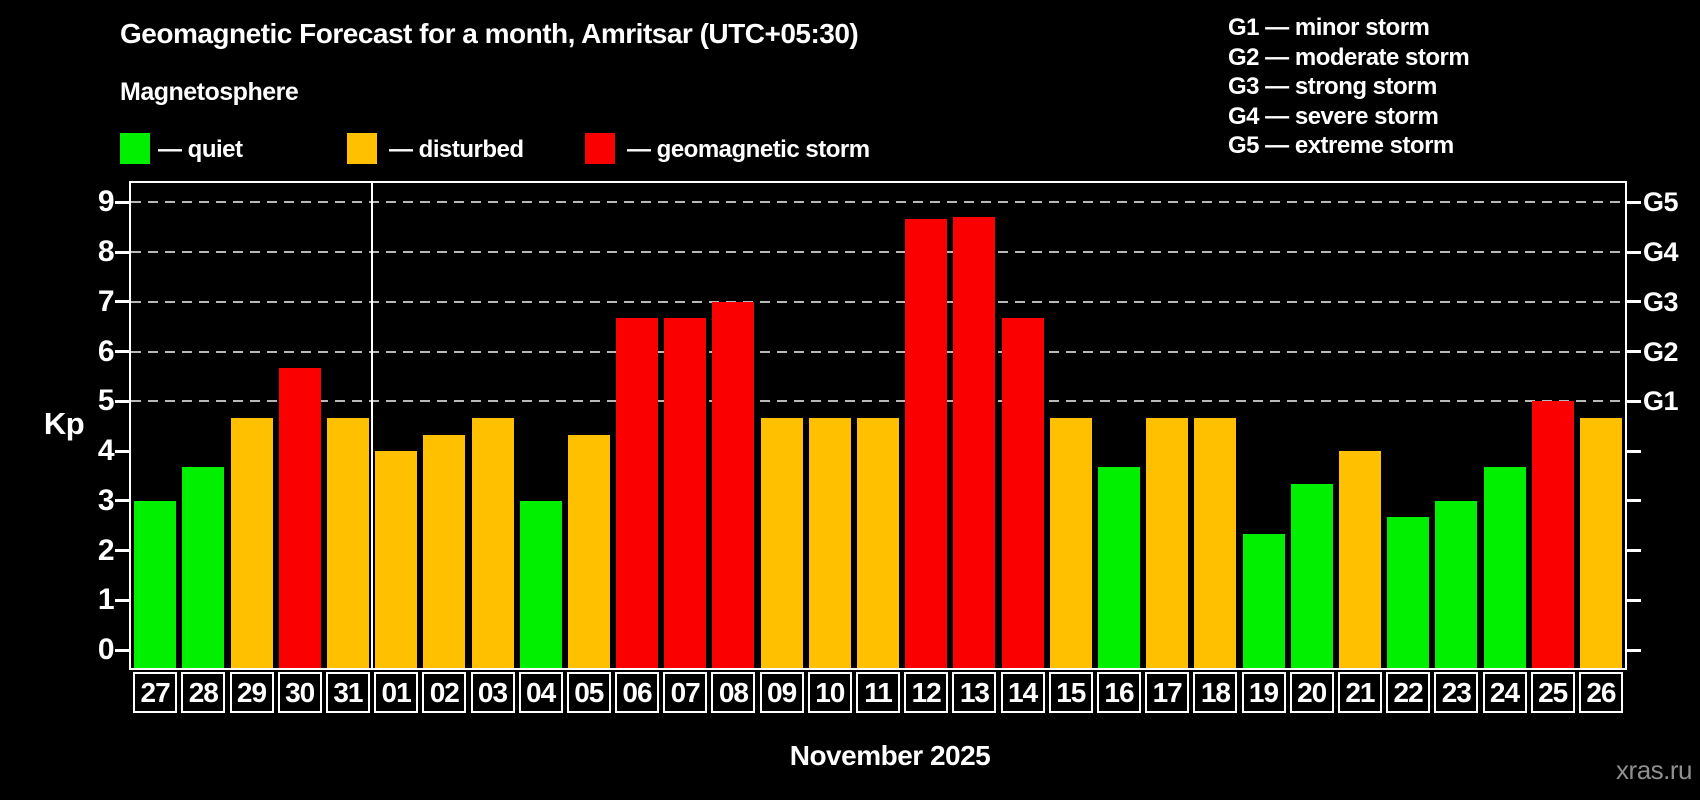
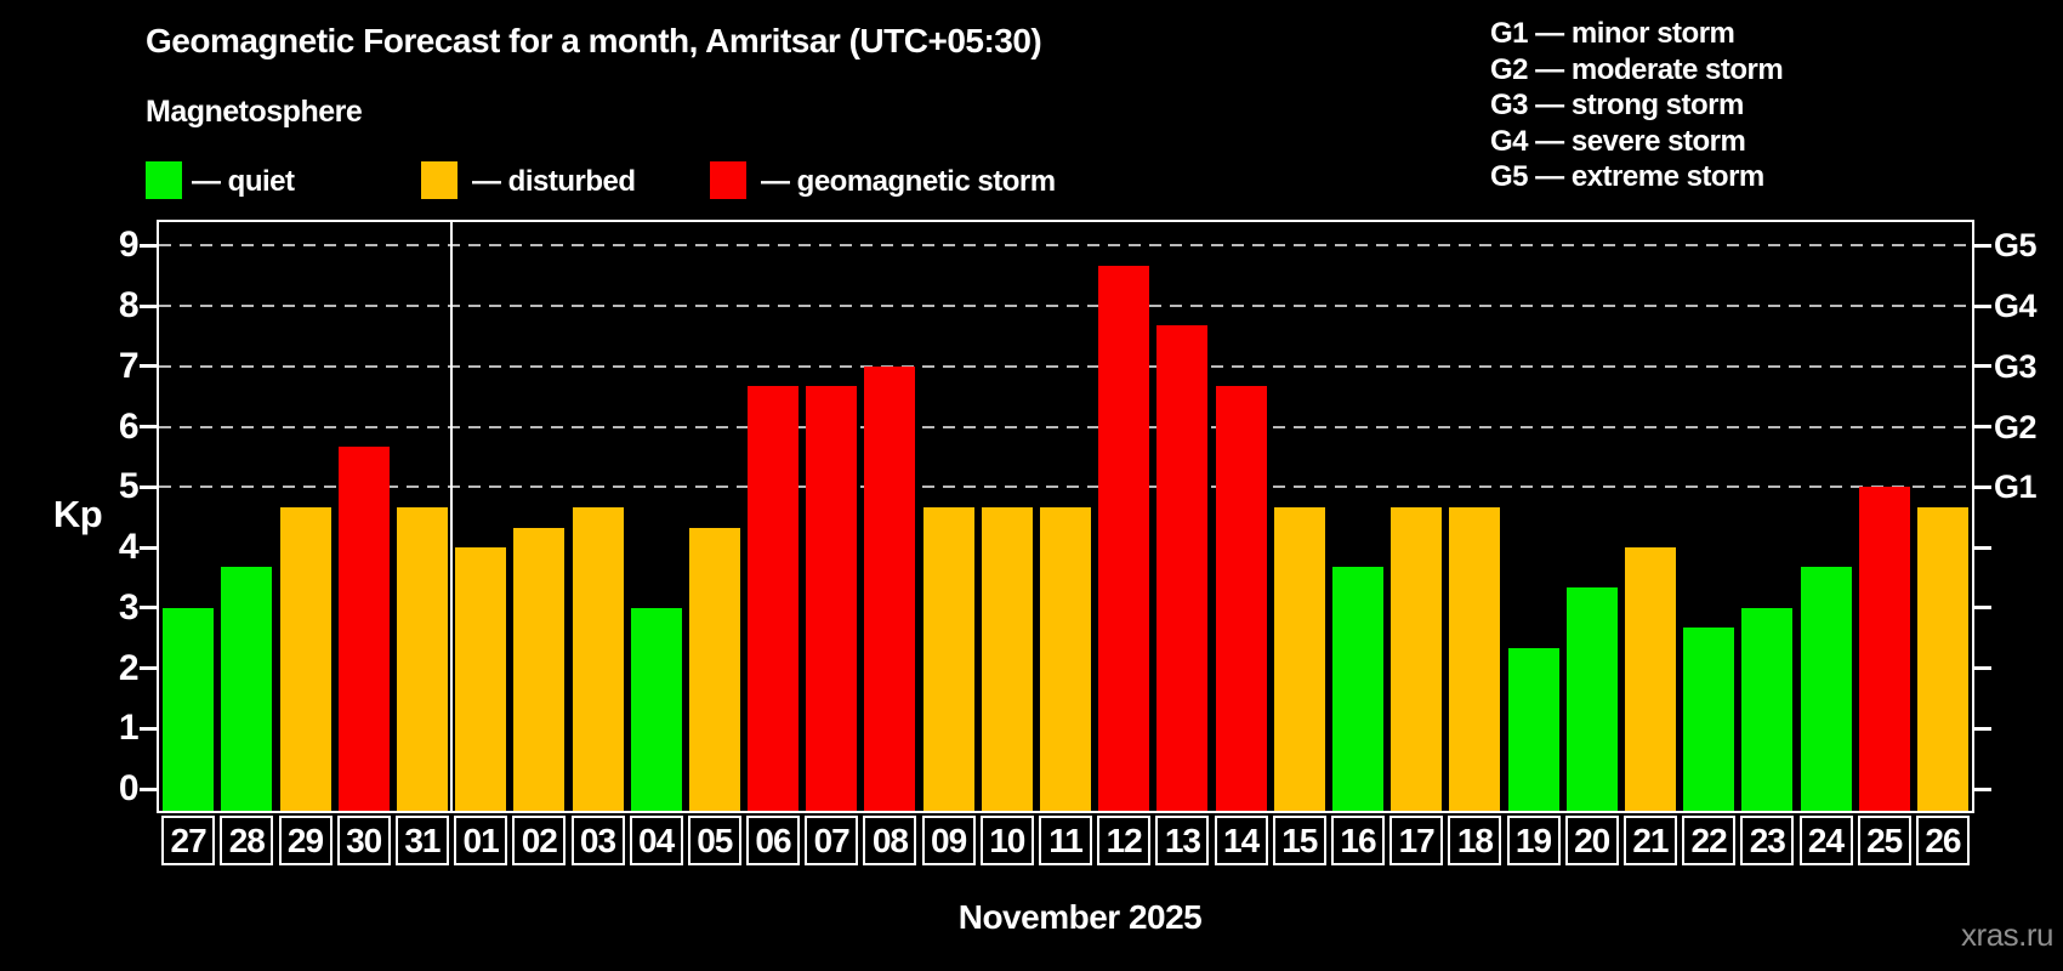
13: 8.7 -> 7.7
